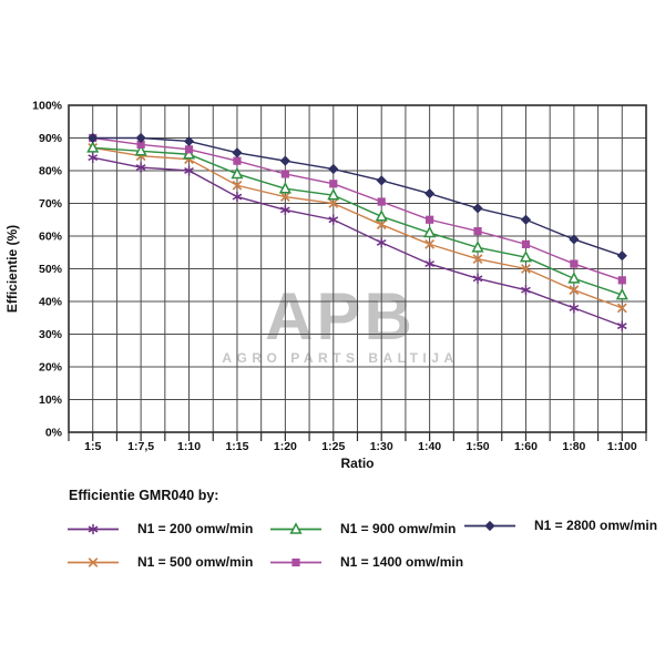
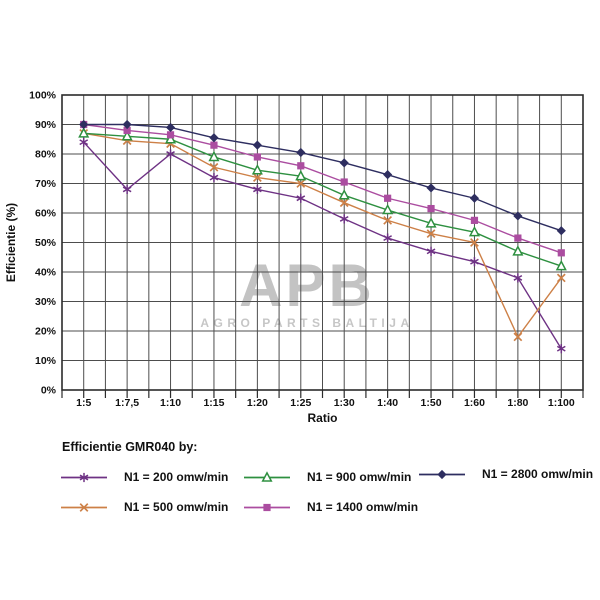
N1 = 200 omw/min/1:7,5: 81% -> 68%
N1 = 500 omw/min/1:80: 44% -> 18%
N1 = 200 omw/min/1:100: 32% -> 14%
